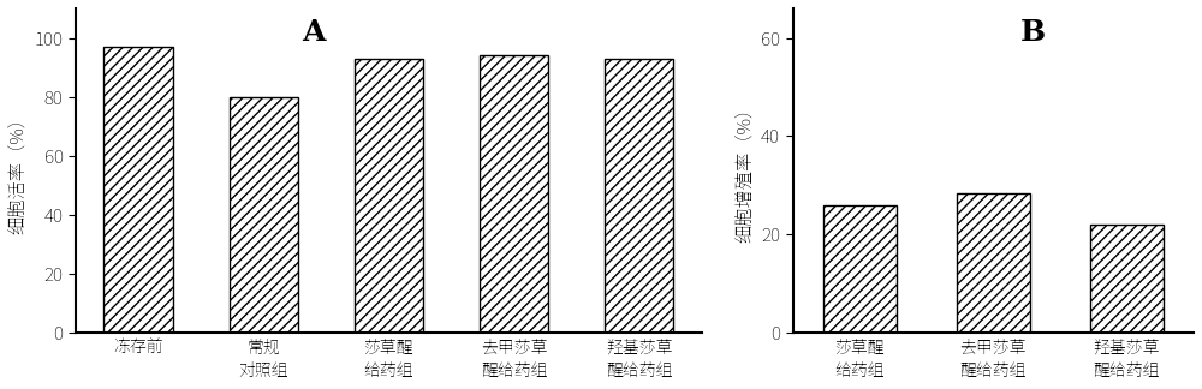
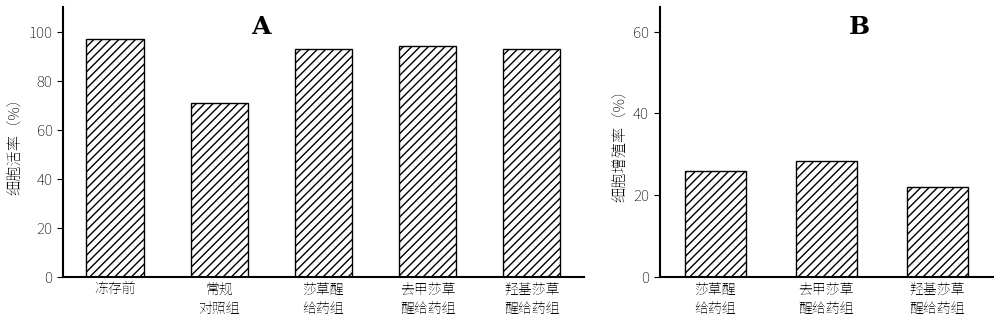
常规 对照组: 80 -> 71
